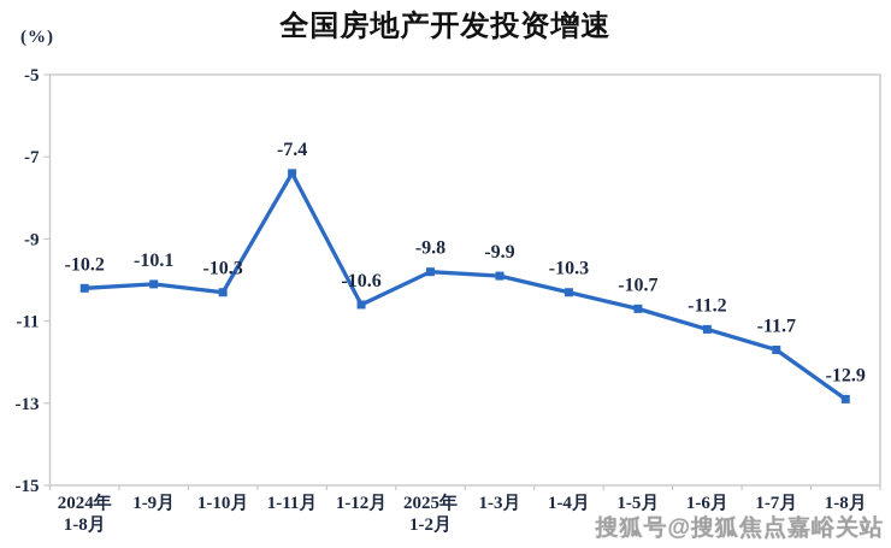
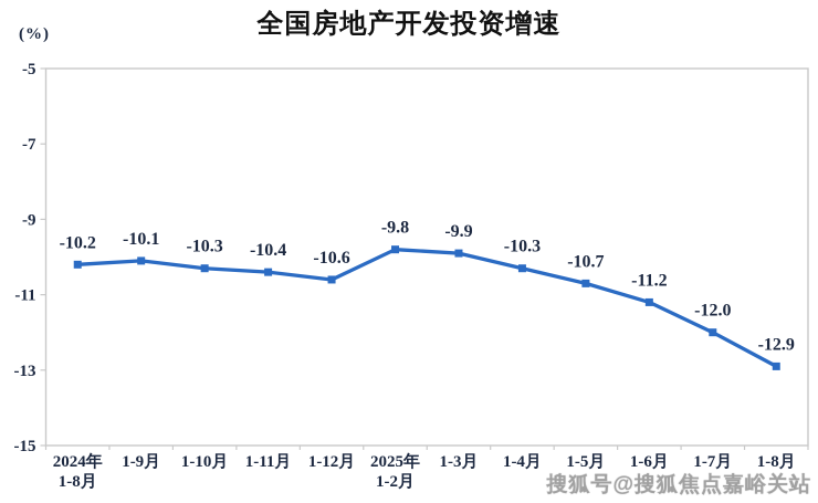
1-11月: -7.4 -> -10.4
1-7月: -11.7 -> -12.0
